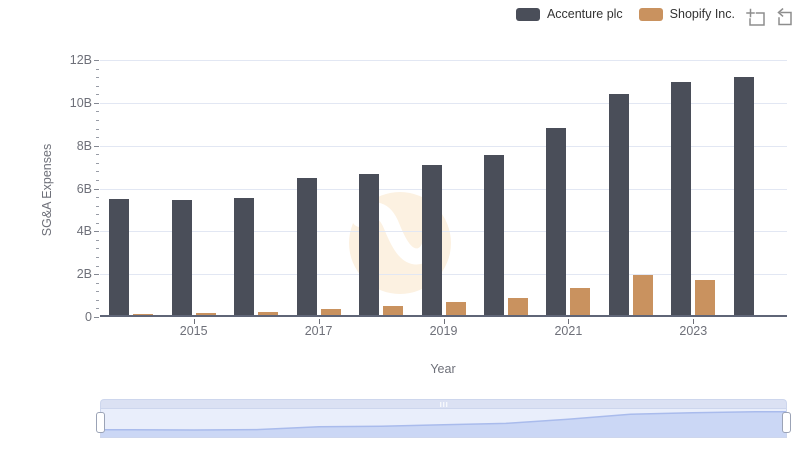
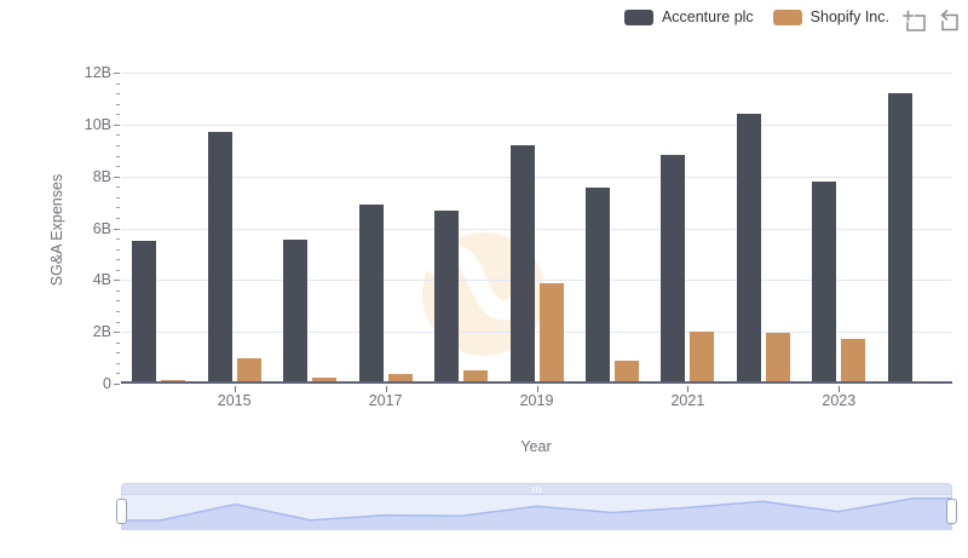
Accenture plc/2015: 5.3B -> 9.6B
Shopify Inc./2015: 0.1B -> 0.9B
Accenture plc/2017: 6.4B -> 6.8B
Accenture plc/2019: 7.0B -> 9.1B
Shopify Inc./2019: 0.6B -> 3.8B
Shopify Inc./2021: 1.2B -> 1.9B
Accenture plc/2023: 10.9B -> 7.7B
